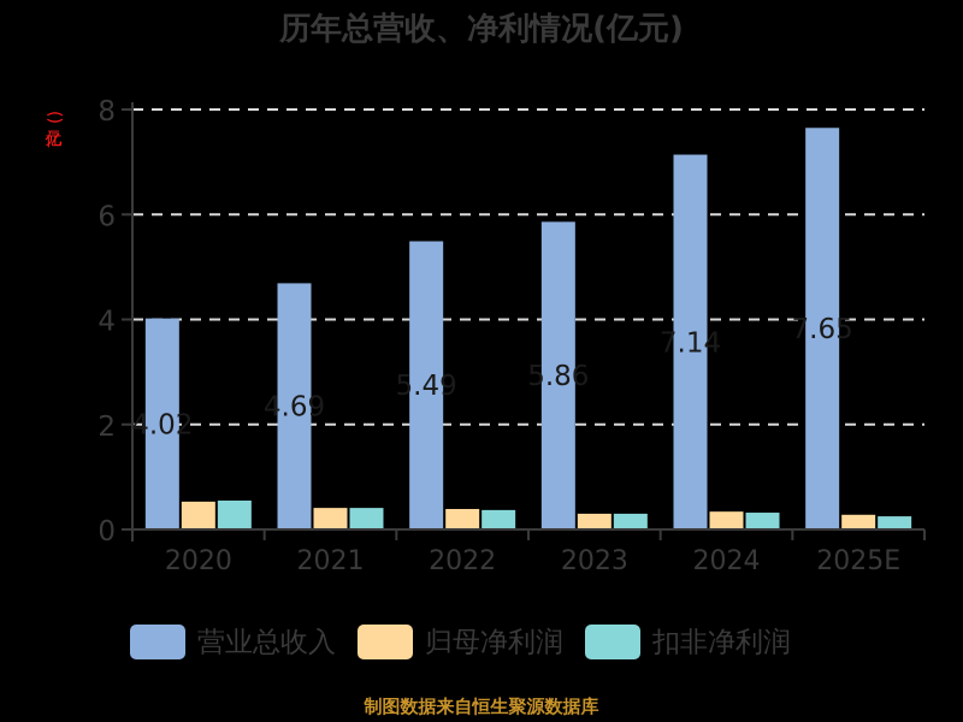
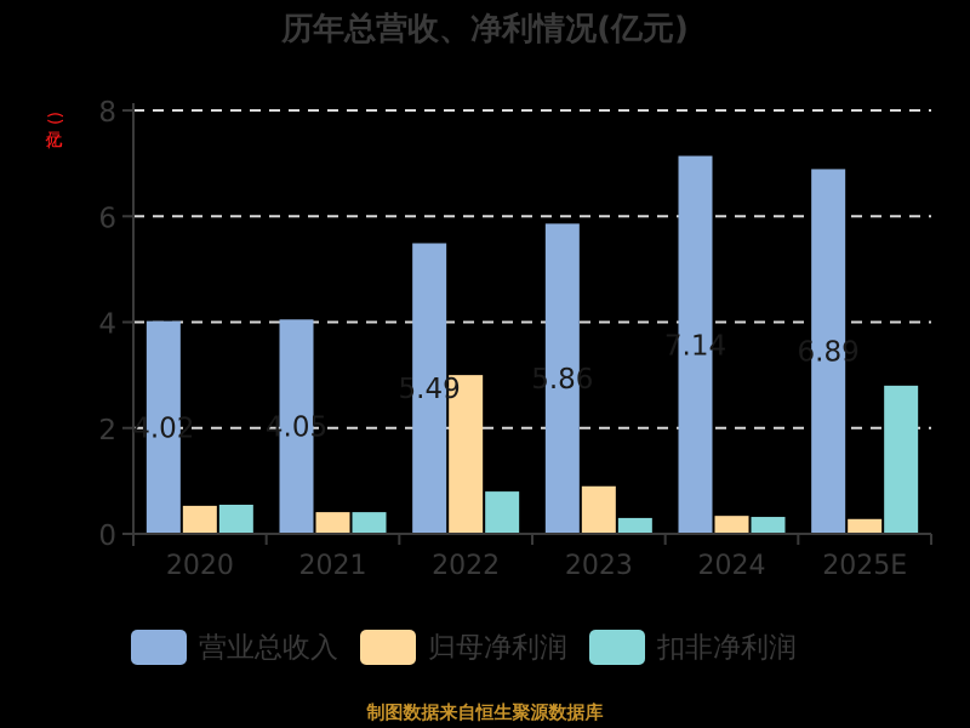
营业总收入/2021: 4.69 -> 4.05
归母净利润/2022: 0.4 -> 3.0
扣非净利润/2022: 0.4 -> 0.8
归母净利润/2023: 0.3 -> 0.9
营业总收入/2025E: 7.65 -> 6.89
扣非净利润/2025E: 0.2 -> 2.8
